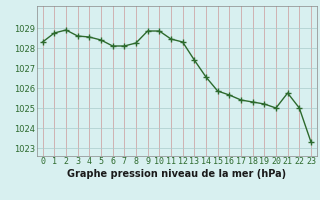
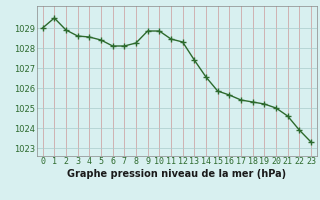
0: 1028.30 -> 1029.00
1: 1028.75 -> 1029.50
21: 1025.75 -> 1024.60
22: 1025.00 -> 1023.90
